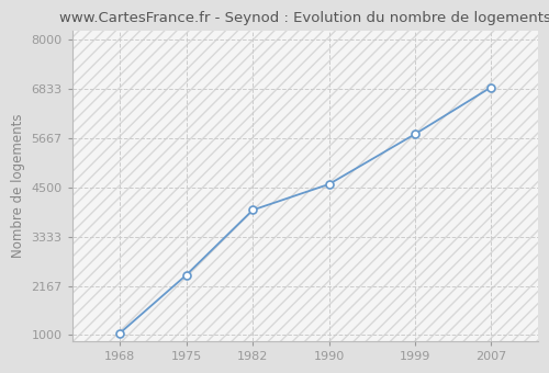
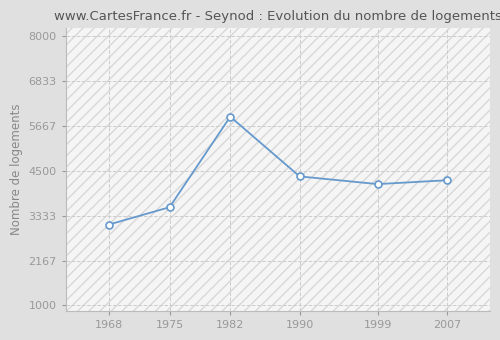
1968: 1040 -> 3100
1975: 2420 -> 3550
1982: 3960 -> 5900
1990: 4570 -> 4350
1999: 5750 -> 4150
2007: 6860 -> 4250
